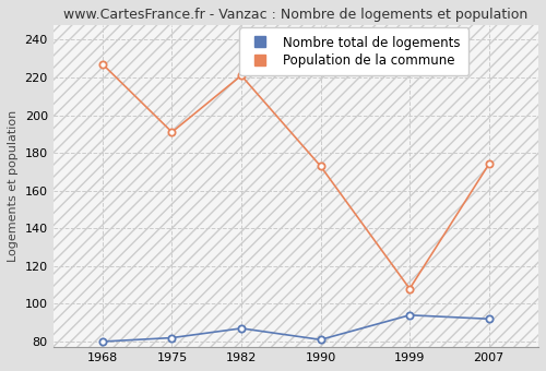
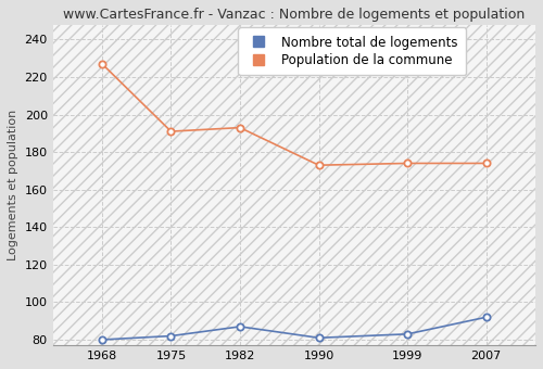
Population de la commune/1982: 221 -> 193
Nombre total de logements/1999: 94 -> 83
Population de la commune/1999: 108 -> 174
